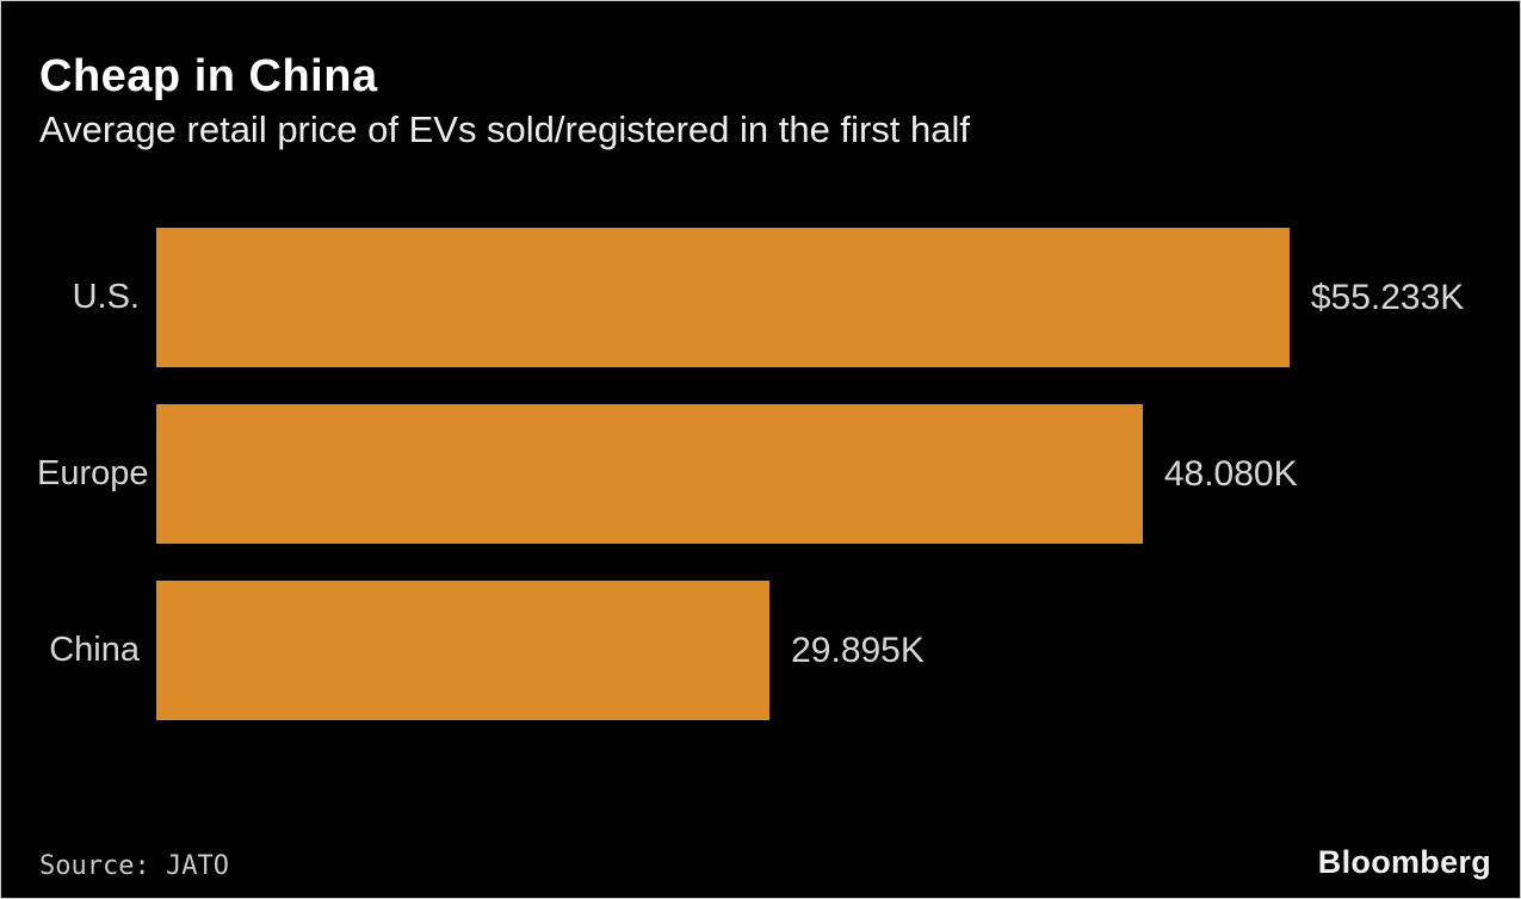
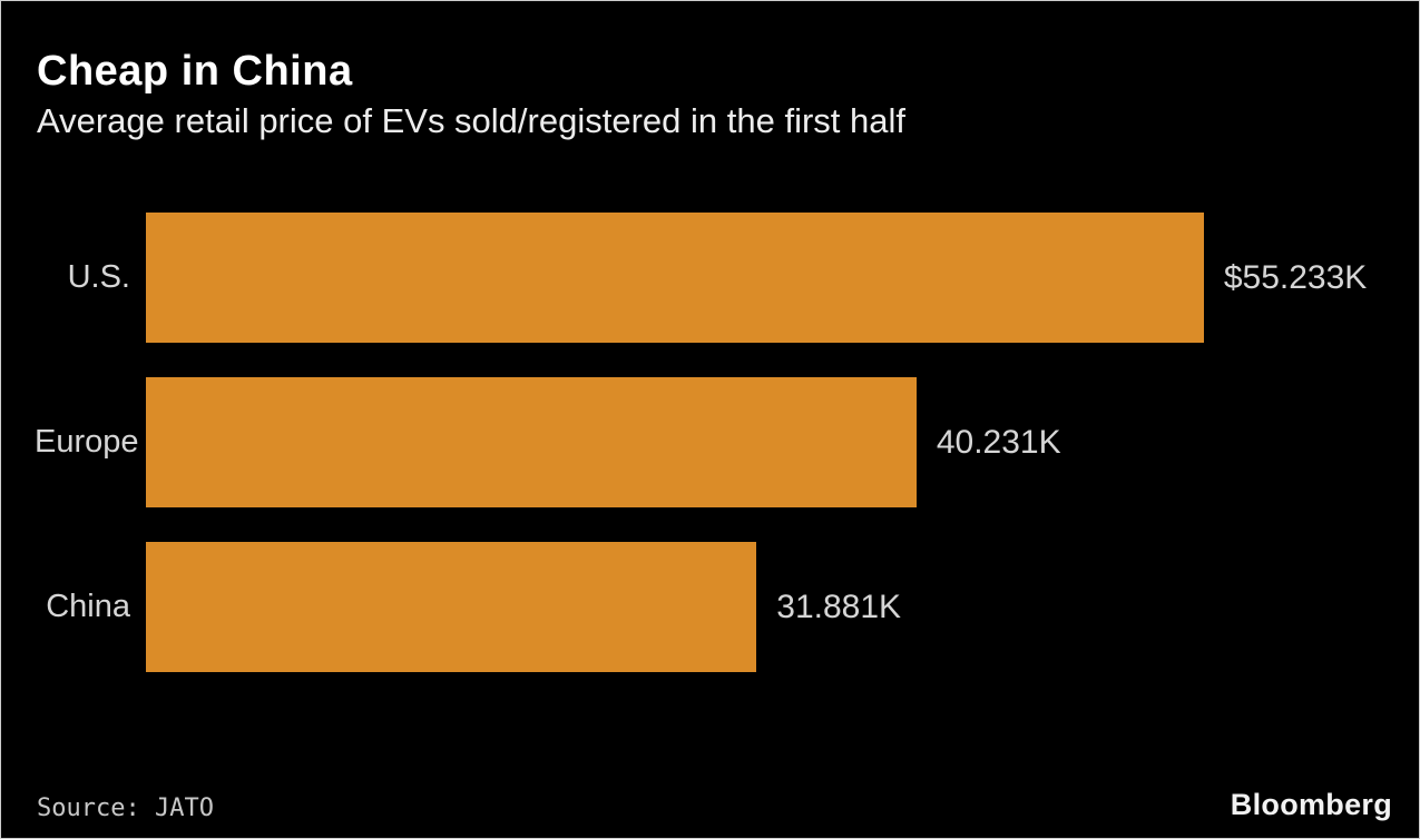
Europe: 48.080K -> 40.231K
China: 29.895K -> 31.881K
